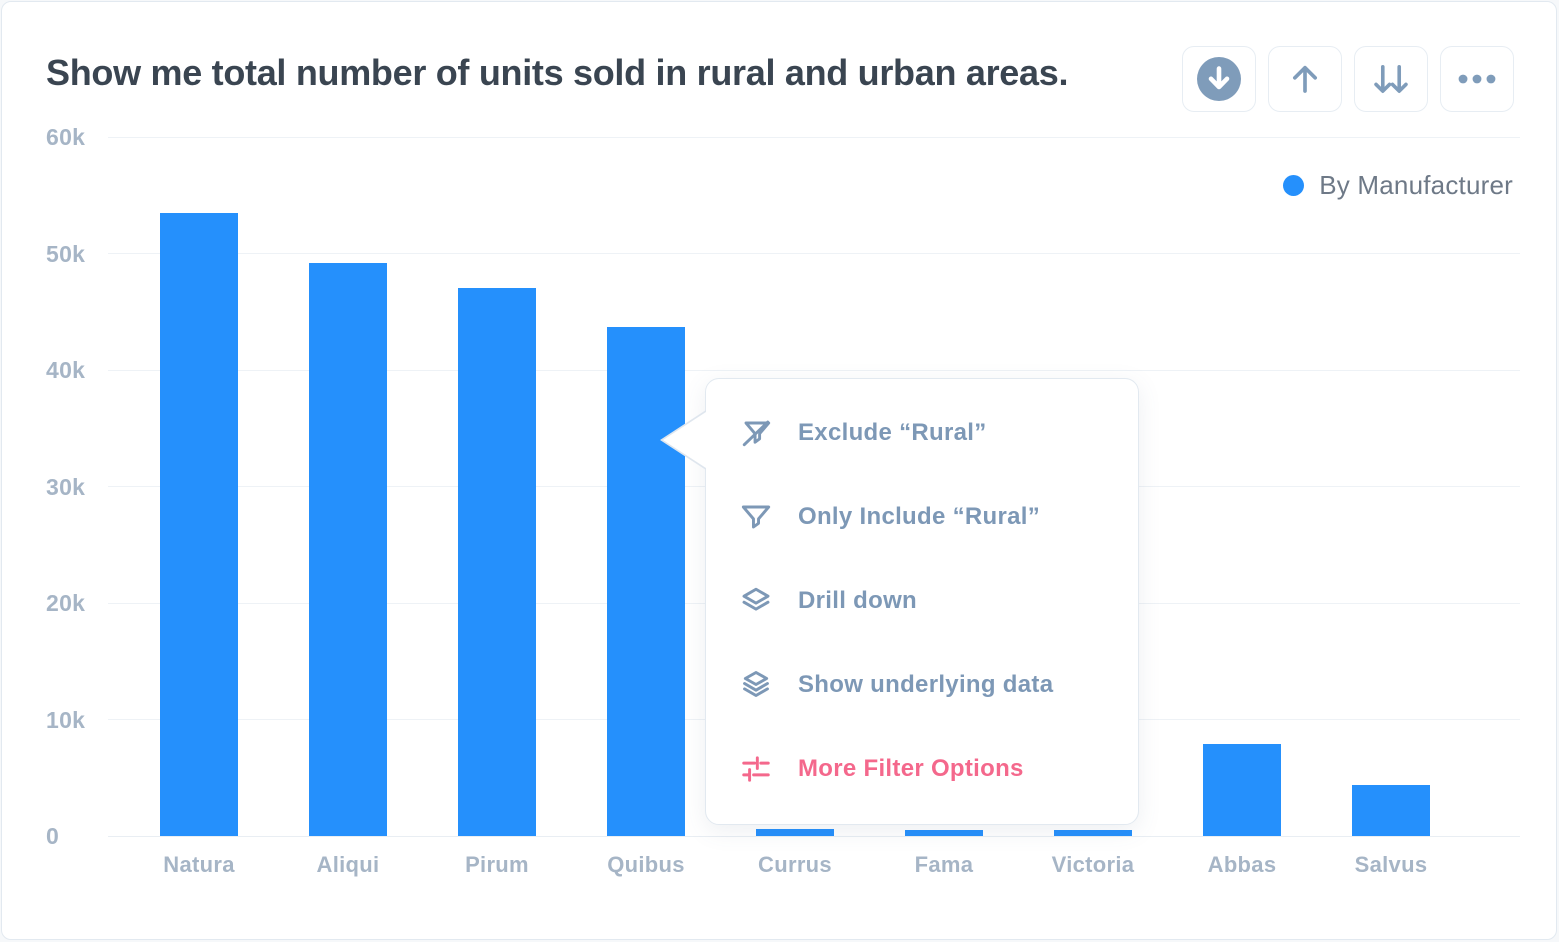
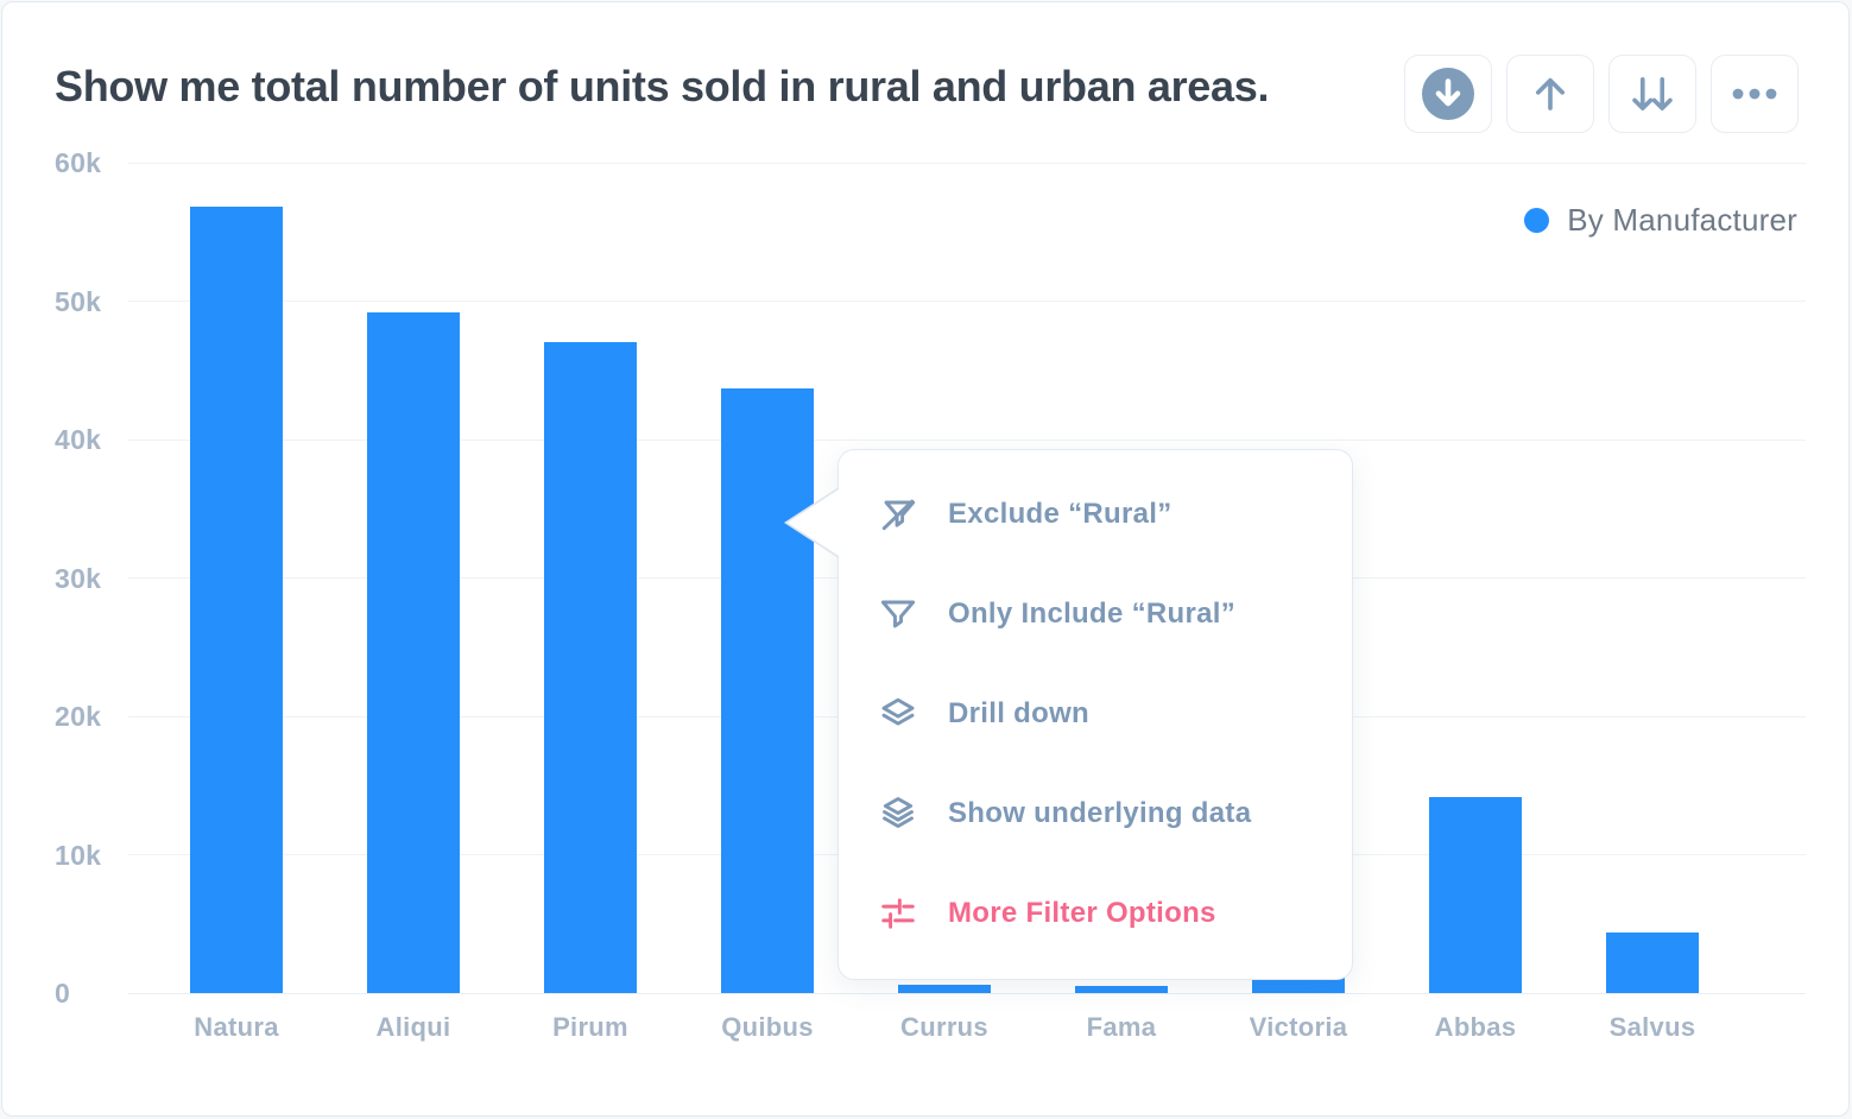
Natura: 53.5k -> 56.8k
Victoria: 0.5k -> 8.5k
Abbas: 7.9k -> 14.2k
